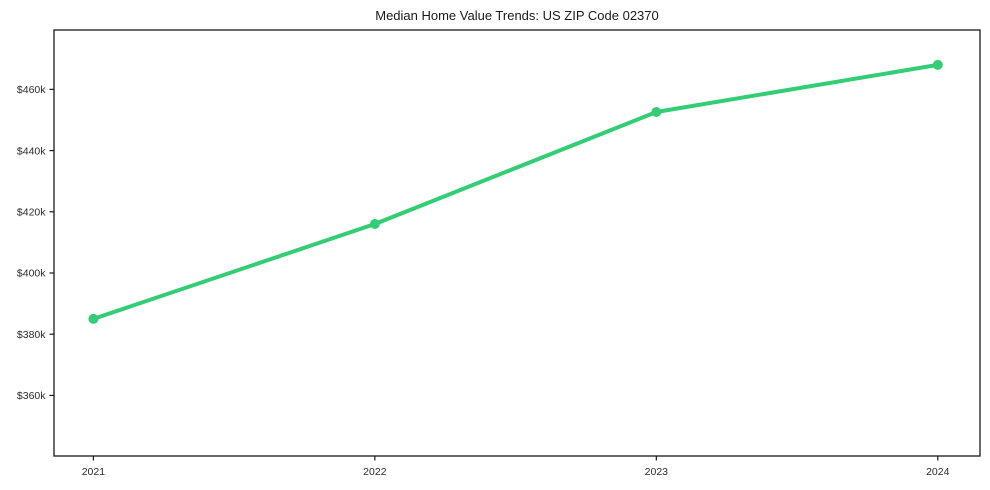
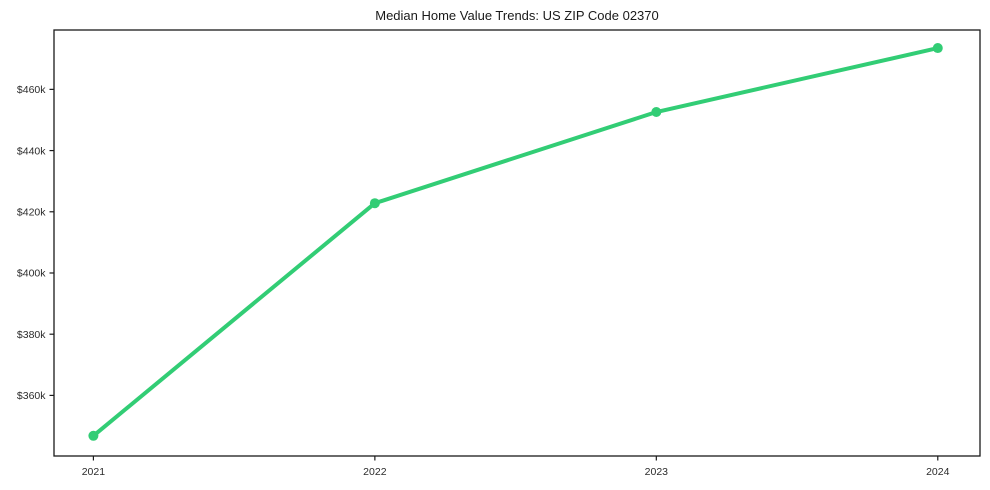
2021: $385k -> $347k
2022: $416k -> $423k
2024: $468k -> $474k
